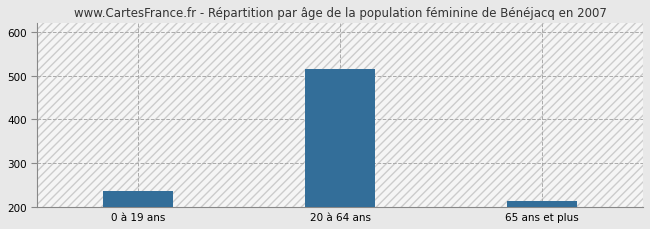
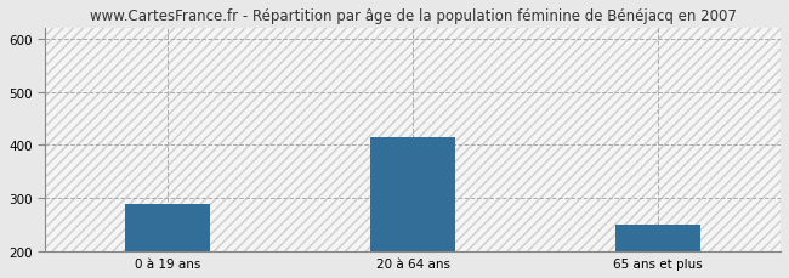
0 à 19 ans: 237 -> 290
20 à 64 ans: 514 -> 415
65 ans et plus: 214 -> 250
